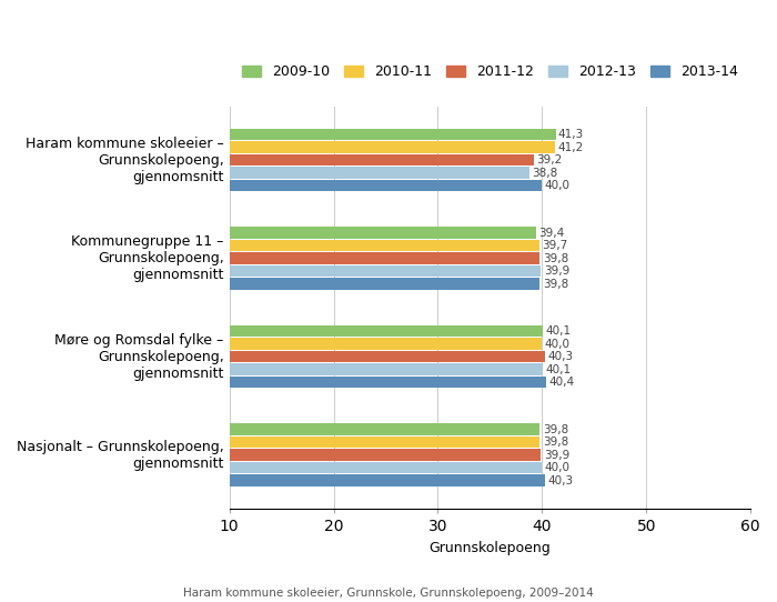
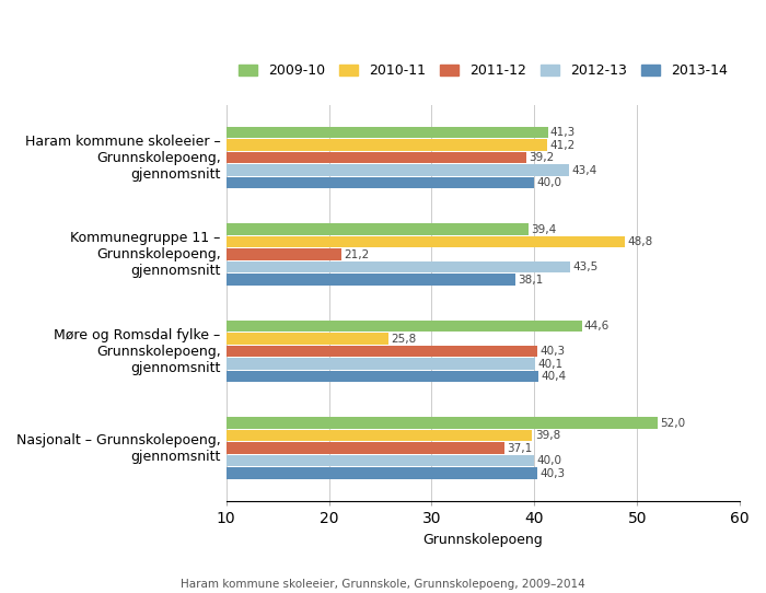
2012-13/Haram kommune skoleeier – Grunnskolepoeng, gjennomsnitt: 38,8 -> 43,4
2010-11/Kommunegruppe 11 – Grunnskolepoeng, gjennomsnitt: 39,7 -> 48,8
2011-12/Kommunegruppe 11 – Grunnskolepoeng, gjennomsnitt: 39,8 -> 21,2
2012-13/Kommunegruppe 11 – Grunnskolepoeng, gjennomsnitt: 39,9 -> 43,5
2013-14/Kommunegruppe 11 – Grunnskolepoeng, gjennomsnitt: 39,8 -> 38,1
2009-10/Møre og Romsdal fylke – Grunnskolepoeng, gjennomsnitt: 40,1 -> 44,6
2010-11/Møre og Romsdal fylke – Grunnskolepoeng, gjennomsnitt: 40,0 -> 25,8
2009-10/Nasjonalt – Grunnskolepoeng, gjennomsnitt: 39,8 -> 52,0
2011-12/Nasjonalt – Grunnskolepoeng, gjennomsnitt: 39,9 -> 37,1
